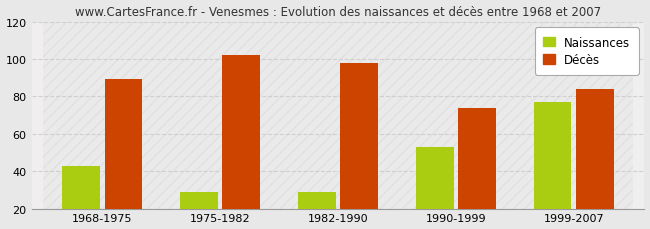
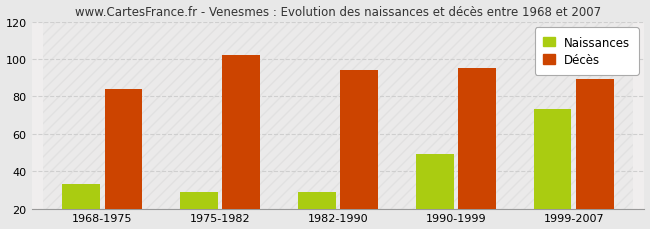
Naissances/1968-1975: 43 -> 33
Décès/1968-1975: 89 -> 84
Décès/1982-1990: 98 -> 94
Naissances/1990-1999: 53 -> 49
Décès/1990-1999: 74 -> 95
Naissances/1999-2007: 77 -> 73
Décès/1999-2007: 84 -> 89
